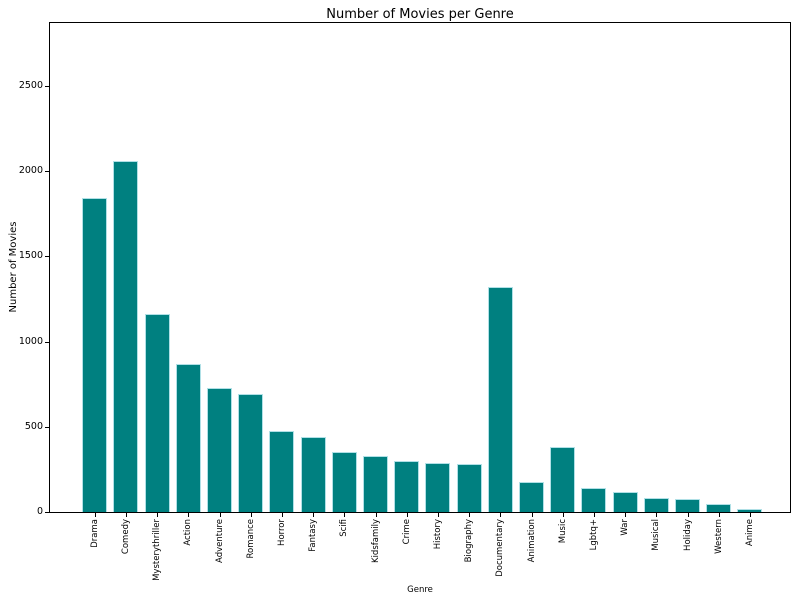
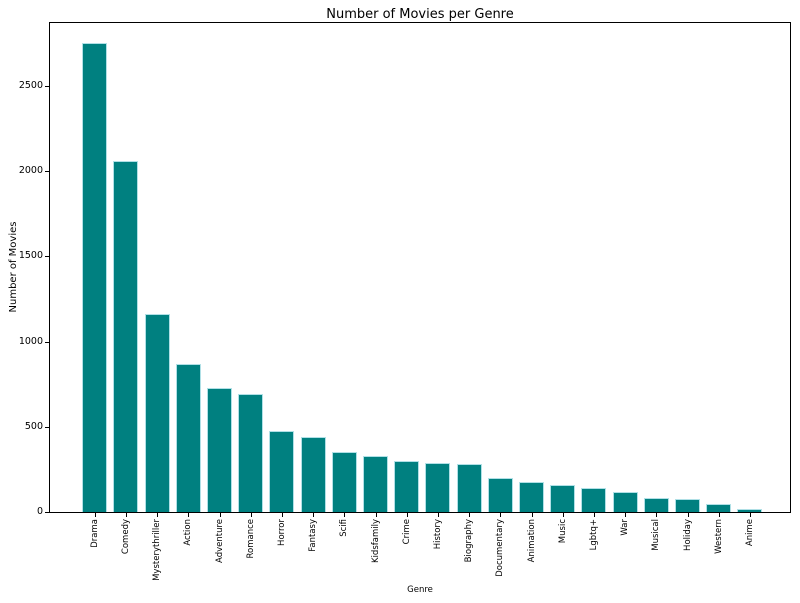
Drama: 1840 -> 2760
Documentary: 1320 -> 200
Music: 380 -> 160
